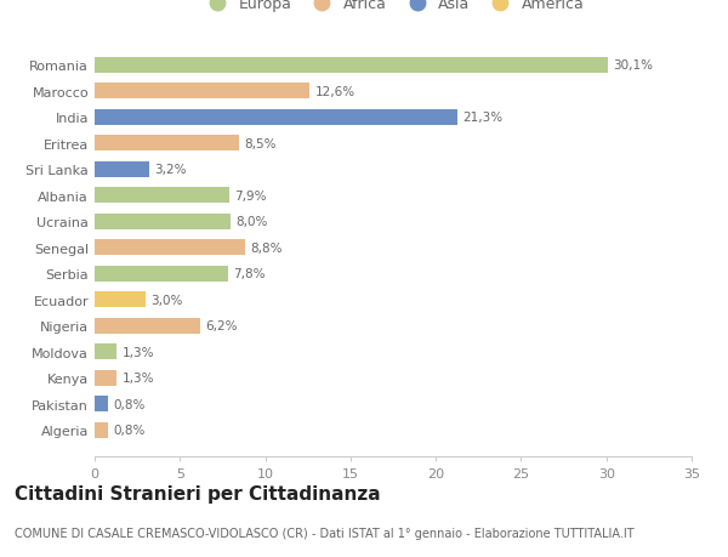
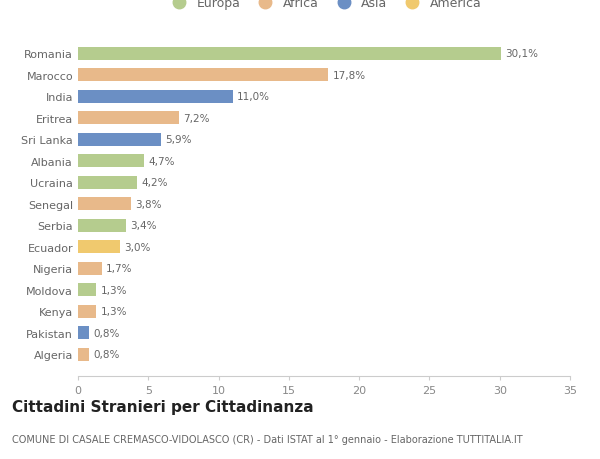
Marocco: 12,6% -> 17,8%
India: 21,3% -> 11,0%
Eritrea: 8,5% -> 7,2%
Sri Lanka: 3,2% -> 5,9%
Albania: 7,9% -> 4,7%
Ucraina: 8,0% -> 4,2%
Senegal: 8,8% -> 3,8%
Serbia: 7,8% -> 3,4%
Nigeria: 6,2% -> 1,7%
